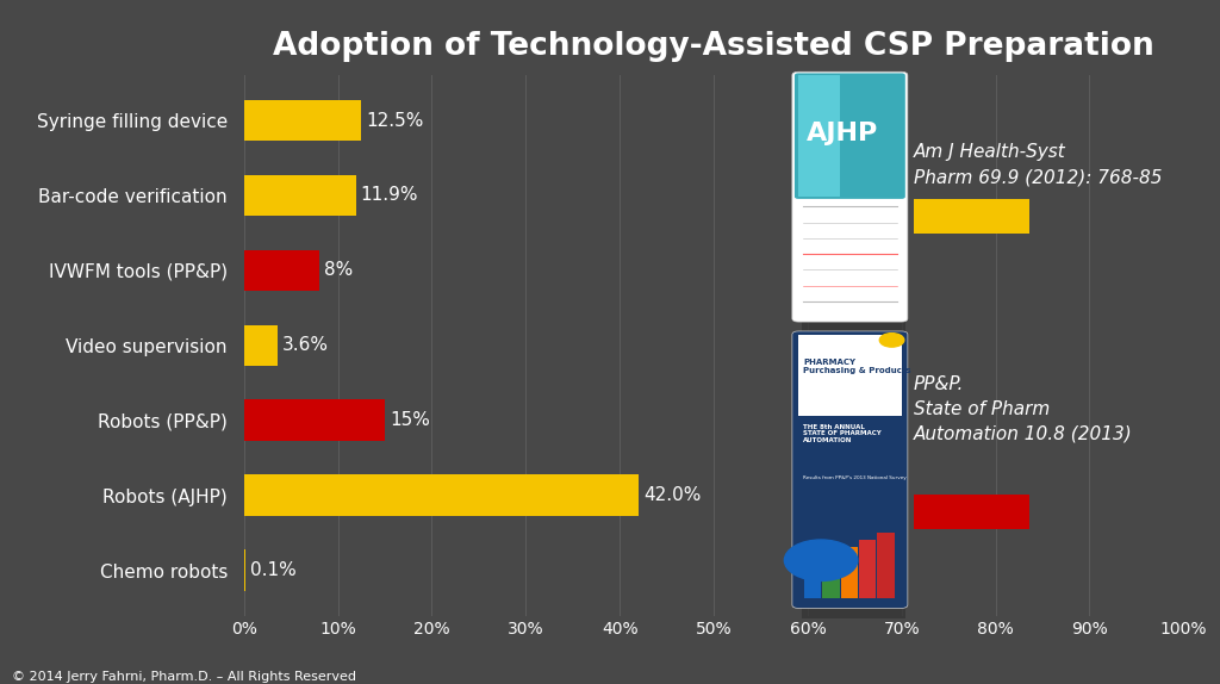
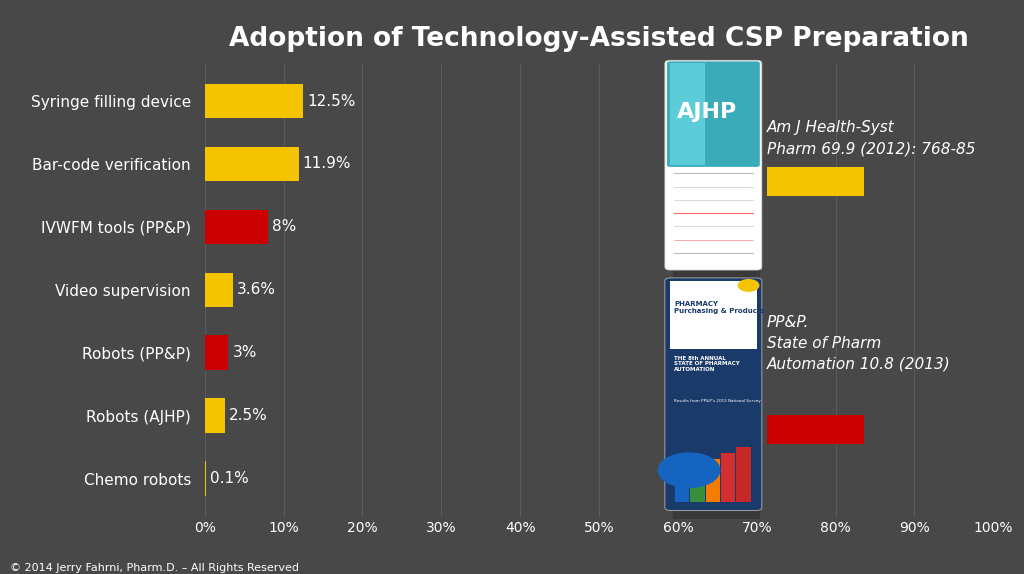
Robots (PP&P): 15% -> 3%
Robots (AJHP): 42.0% -> 2.5%
